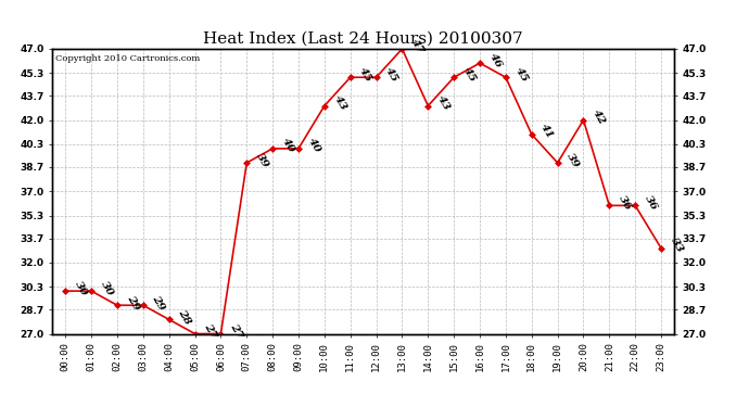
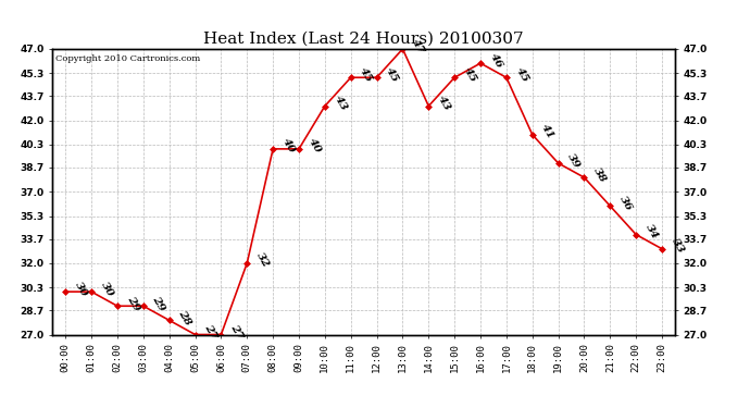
07:00: 39 -> 32
20:00: 42 -> 38
22:00: 36 -> 34
